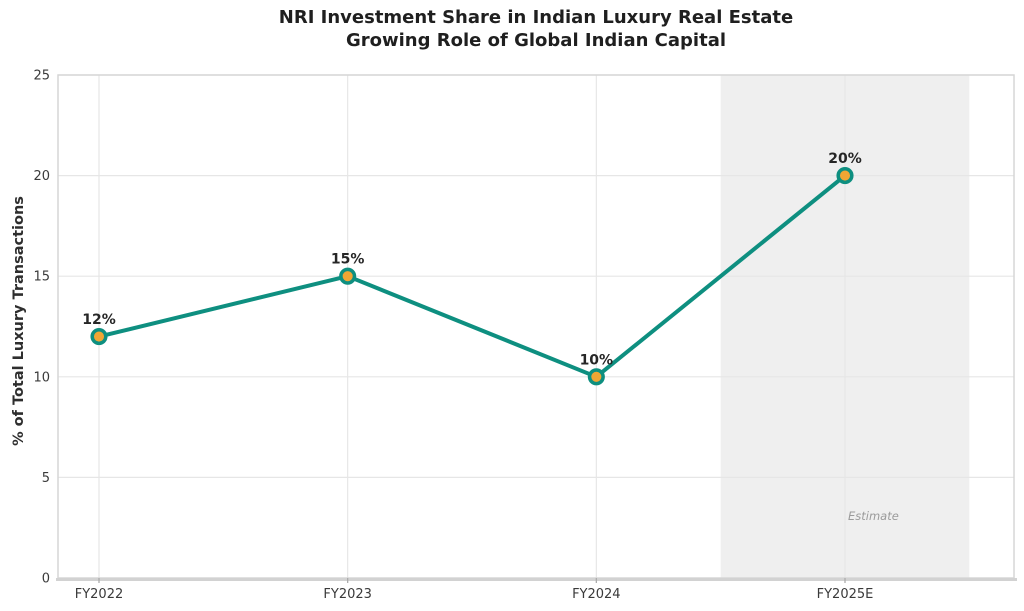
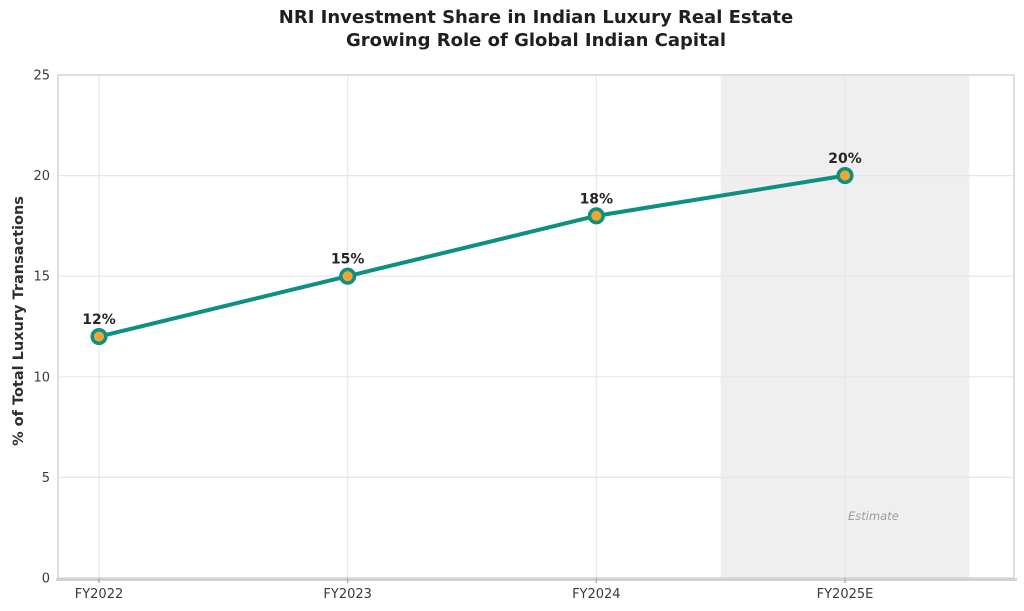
FY2024: 10% -> 18%
